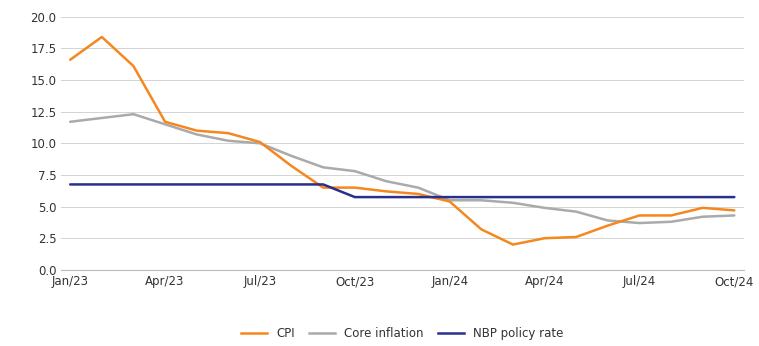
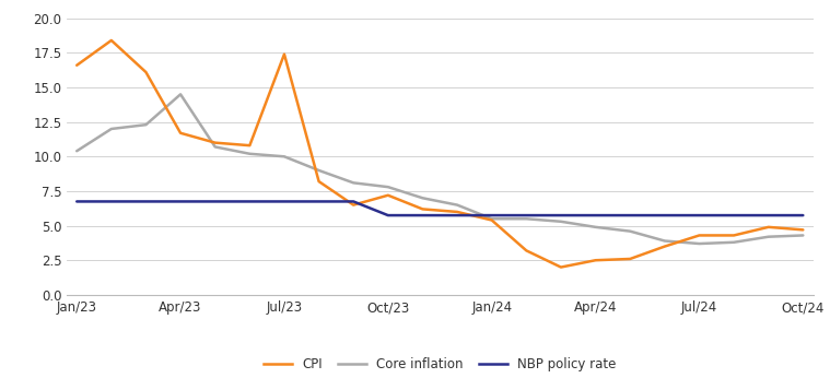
Core inflation/Jan/23: 11.7 -> 10.4
Core inflation/Apr/23: 11.5 -> 14.5
CPI/Jul/23: 10.1 -> 17.4
CPI/Oct/23: 6.5 -> 7.2
